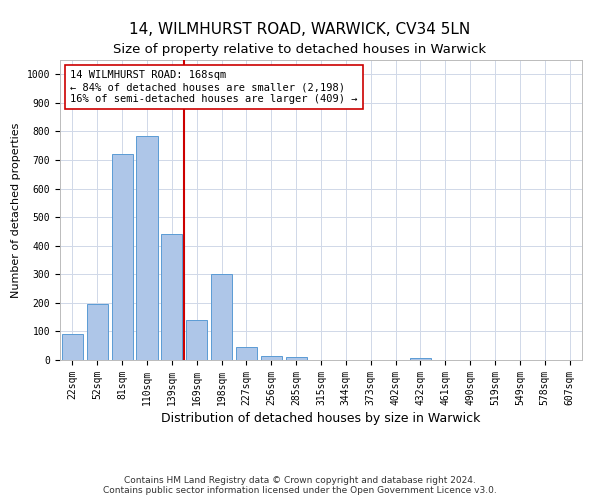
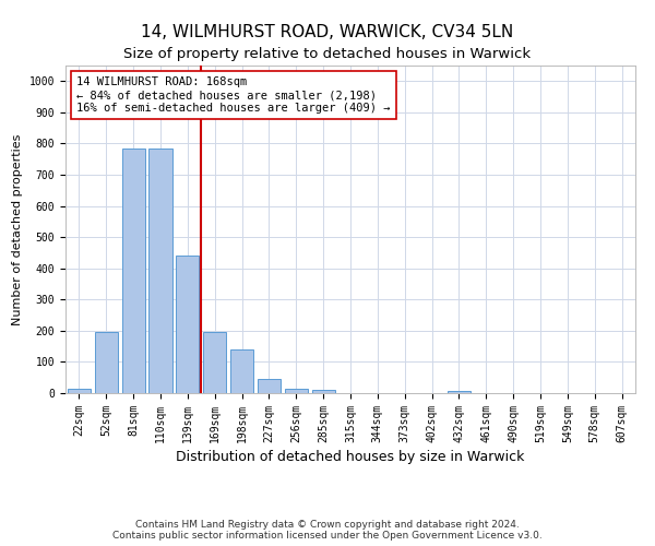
22sqm: 90 -> 15
81sqm: 720 -> 785
169sqm: 140 -> 195
198sqm: 300 -> 140
